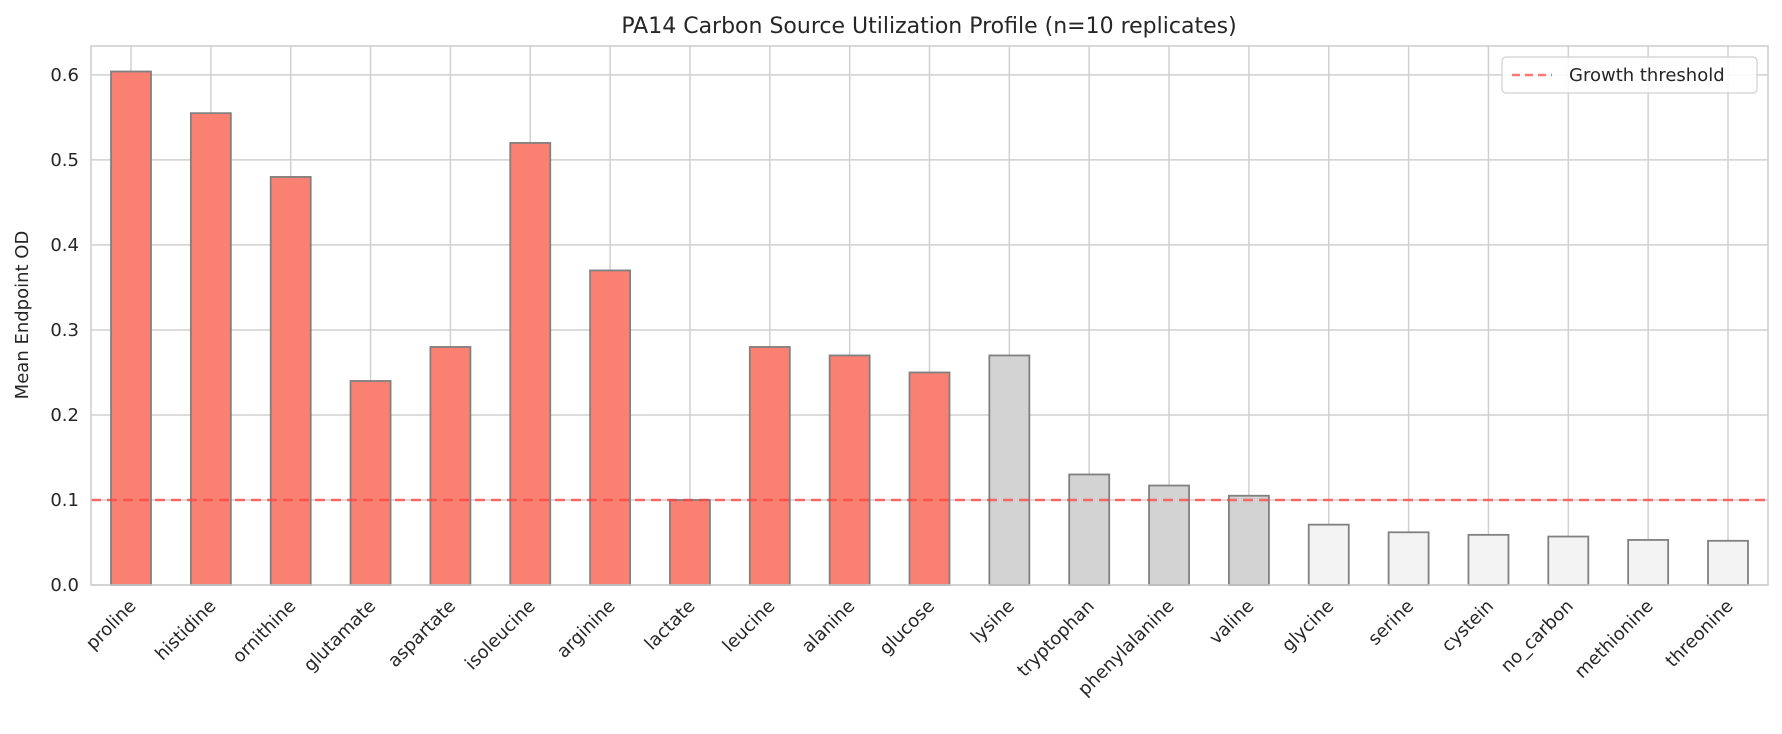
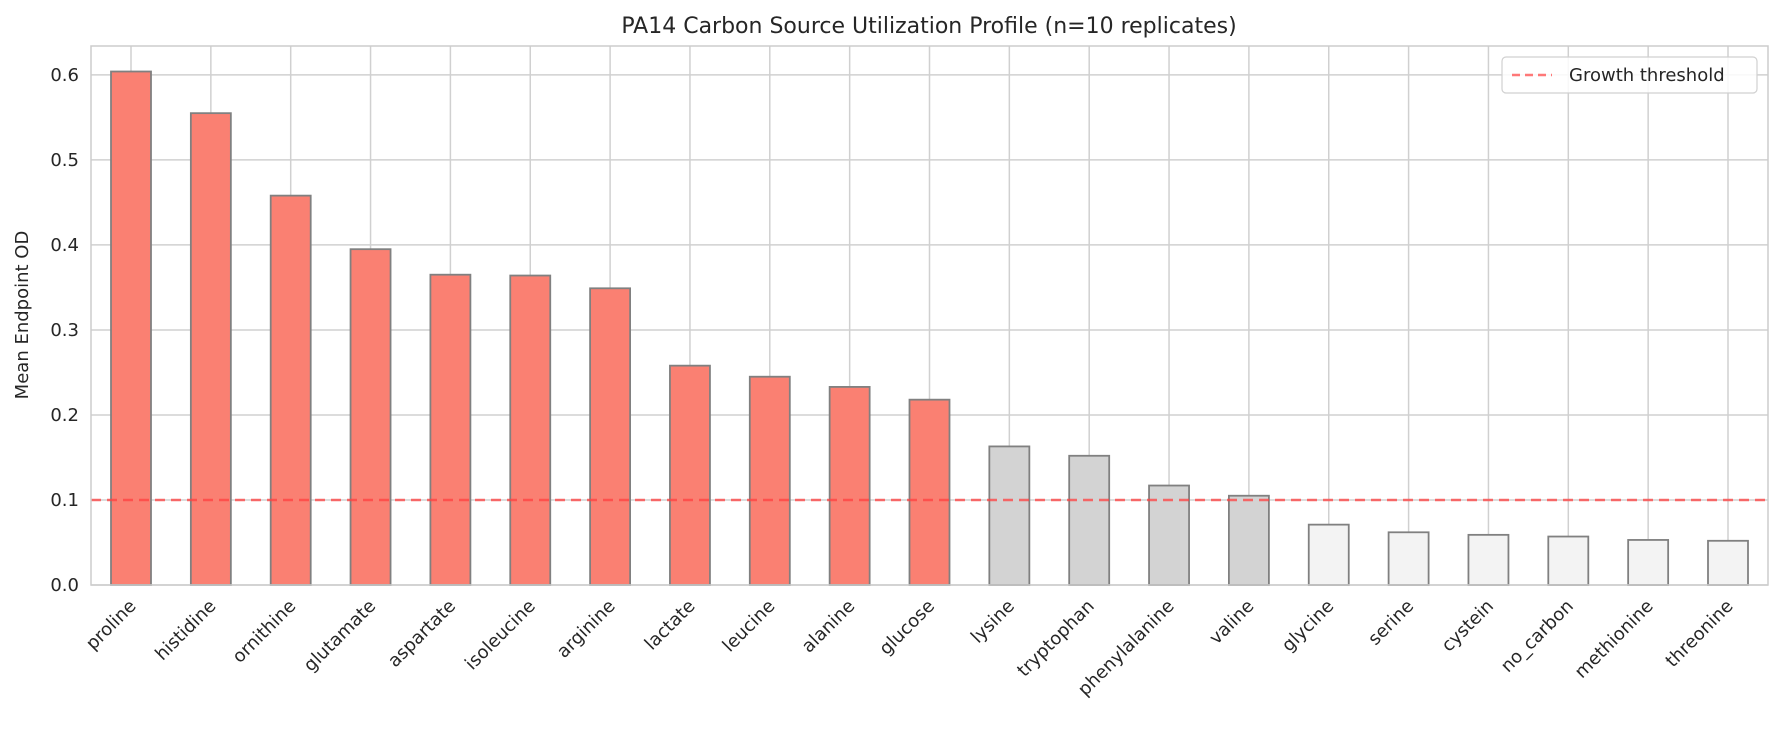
ornithine: 0.48 -> 0.46
glutamate: 0.24 -> 0.40
aspartate: 0.28 -> 0.36
isoleucine: 0.52 -> 0.36
arginine: 0.37 -> 0.35
lactate: 0.10 -> 0.26
leucine: 0.28 -> 0.24
alanine: 0.27 -> 0.23
glucose: 0.25 -> 0.22
lysine: 0.27 -> 0.16
tryptophan: 0.13 -> 0.15
